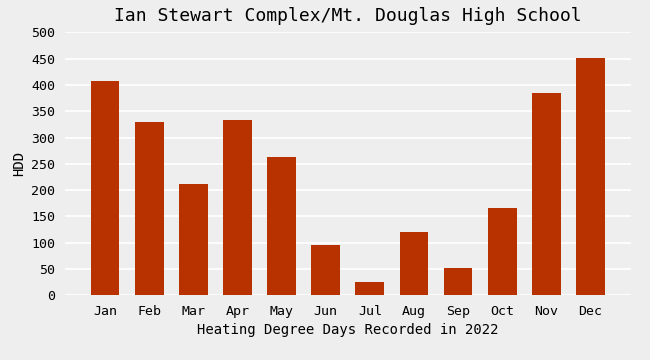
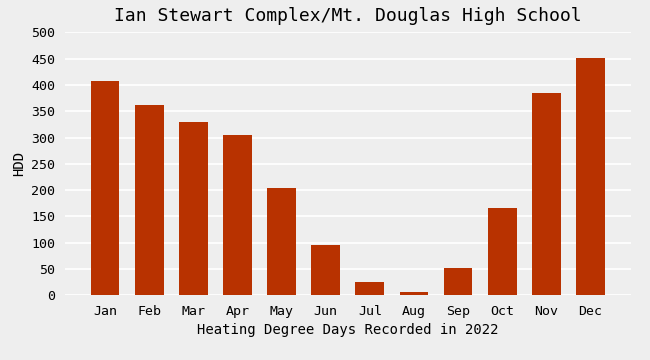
Feb: 330 -> 362
Mar: 212 -> 330
Apr: 334 -> 305
May: 262 -> 204
Aug: 120 -> 7
